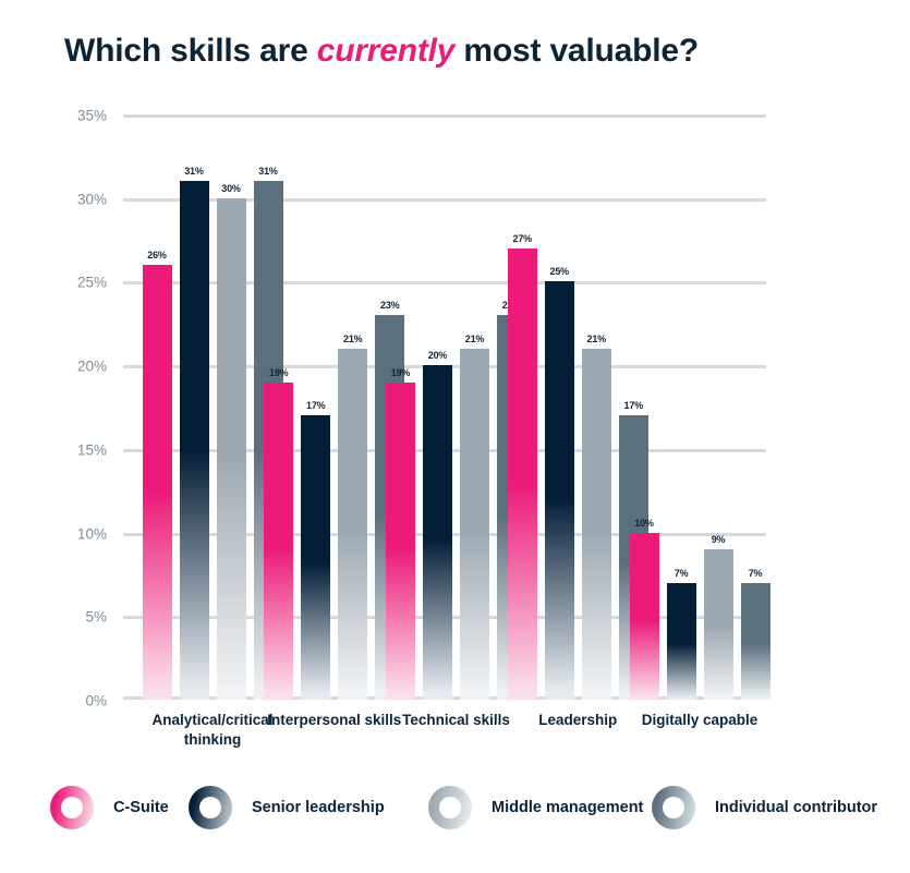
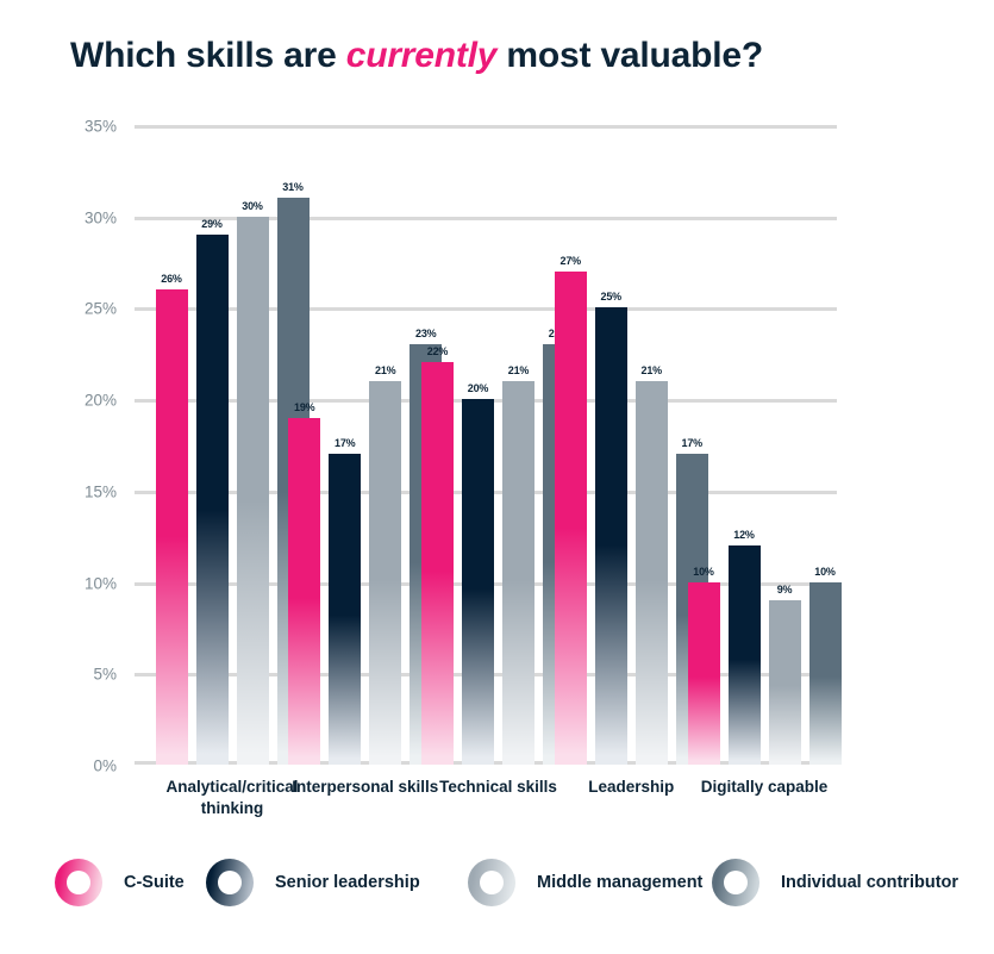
Senior leadership/Analytical/critical thinking: 31% -> 29%
C-Suite/Technical skills: 19% -> 22%
Senior leadership/Digitally capable: 7% -> 12%
Individual contributor/Digitally capable: 7% -> 10%
